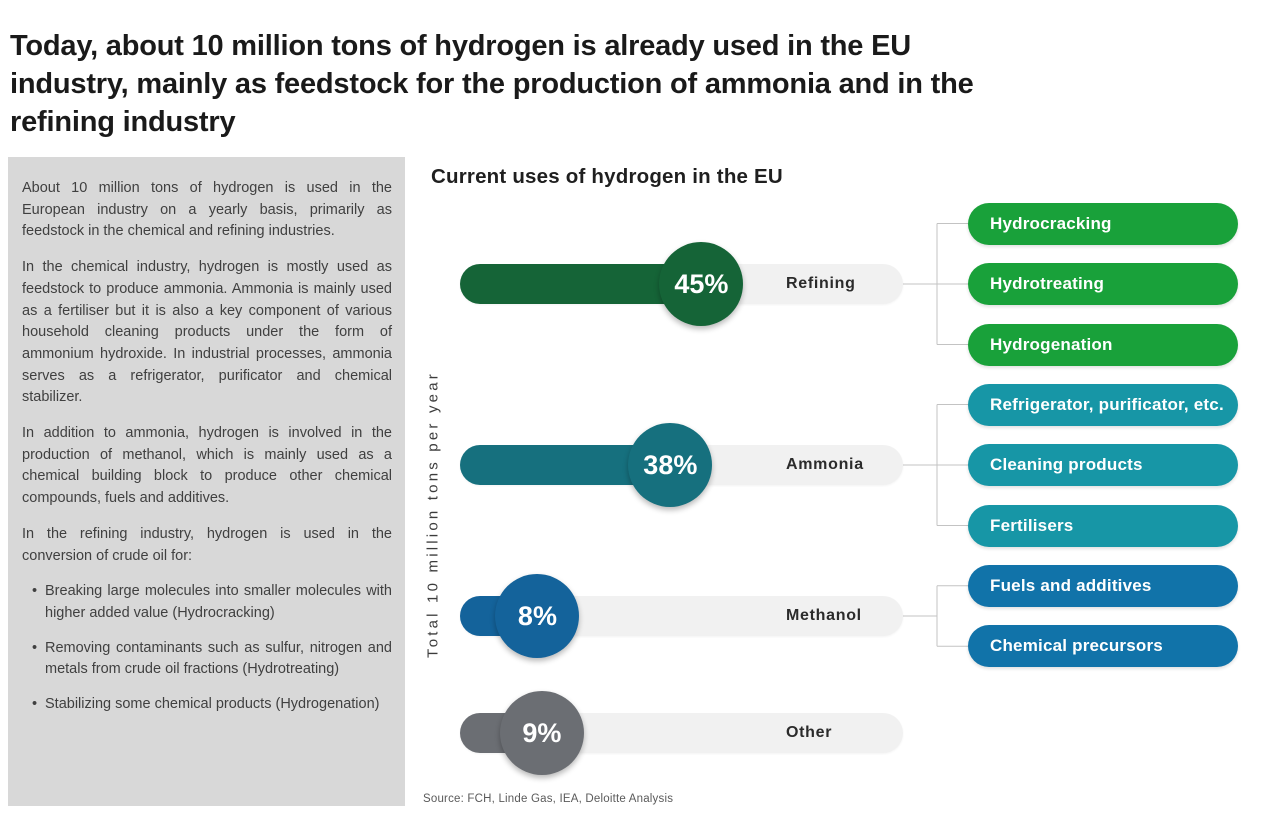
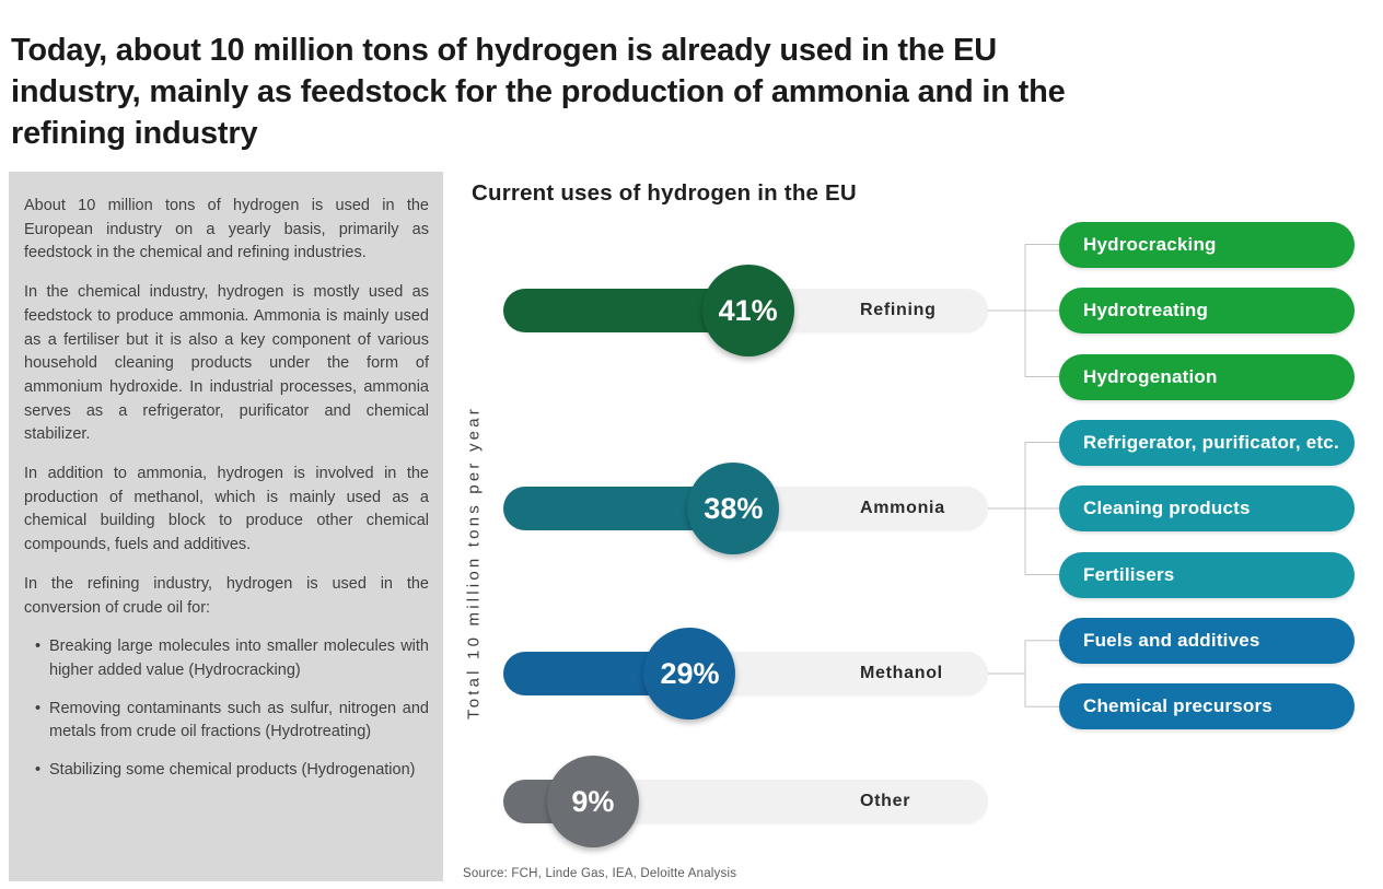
Refining: 45% -> 41%
Methanol: 8% -> 29%
